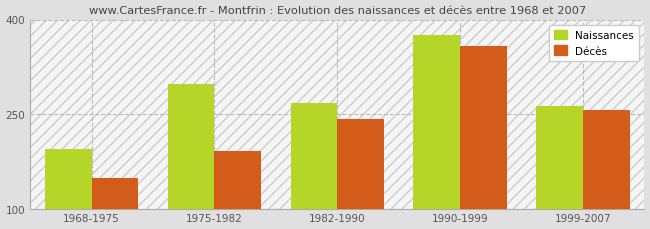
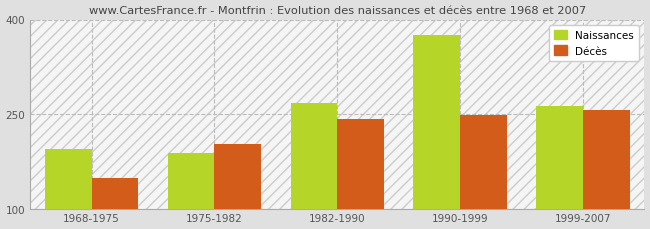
Naissances/1975-1982: 298 -> 188
Décès/1975-1982: 192 -> 202
Décès/1990-1999: 358 -> 248
